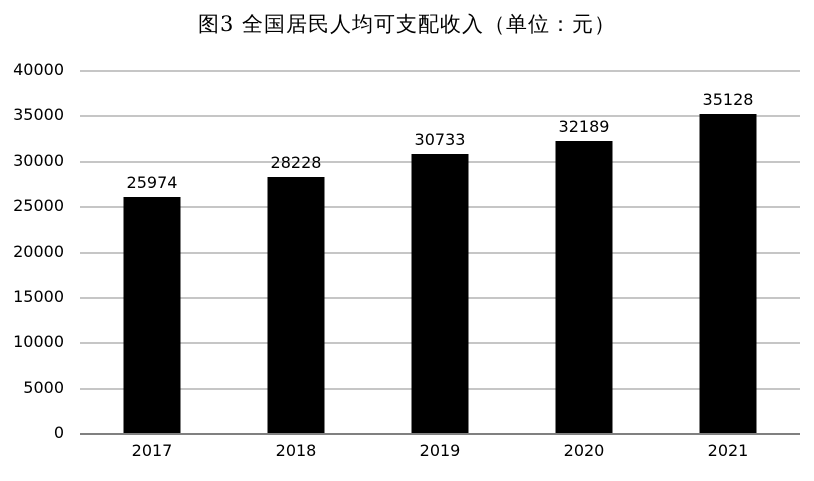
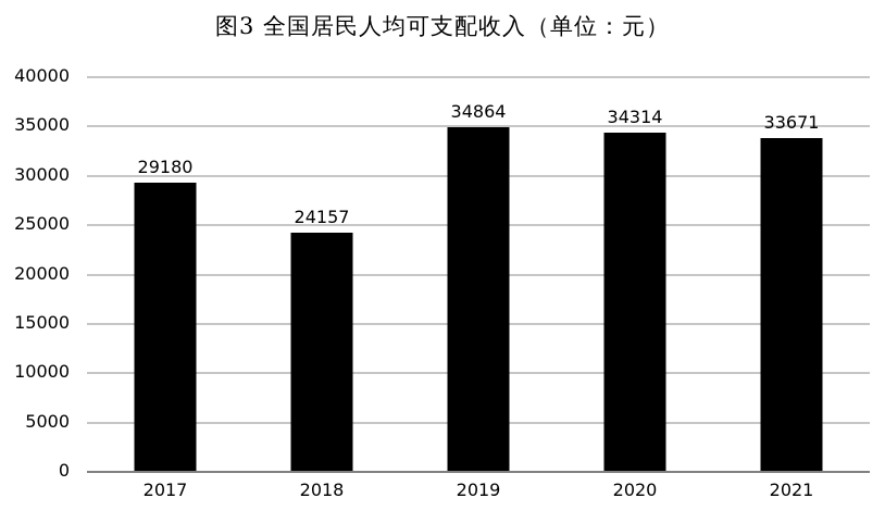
2017: 25974 -> 29180
2018: 28228 -> 24157
2019: 30733 -> 34864
2020: 32189 -> 34314
2021: 35128 -> 33671
